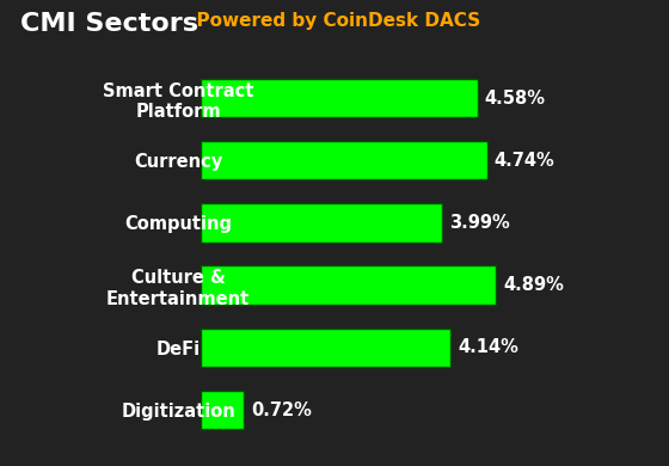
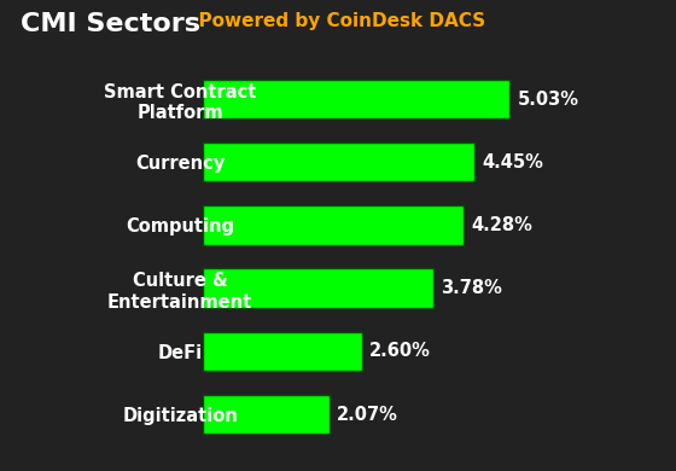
Smart Contract Platform: 4.58% -> 5.03%
Currency: 4.74% -> 4.45%
Computing: 3.99% -> 4.28%
Culture & Entertainment: 4.89% -> 3.78%
DeFi: 4.14% -> 2.60%
Digitization: 0.72% -> 2.07%
